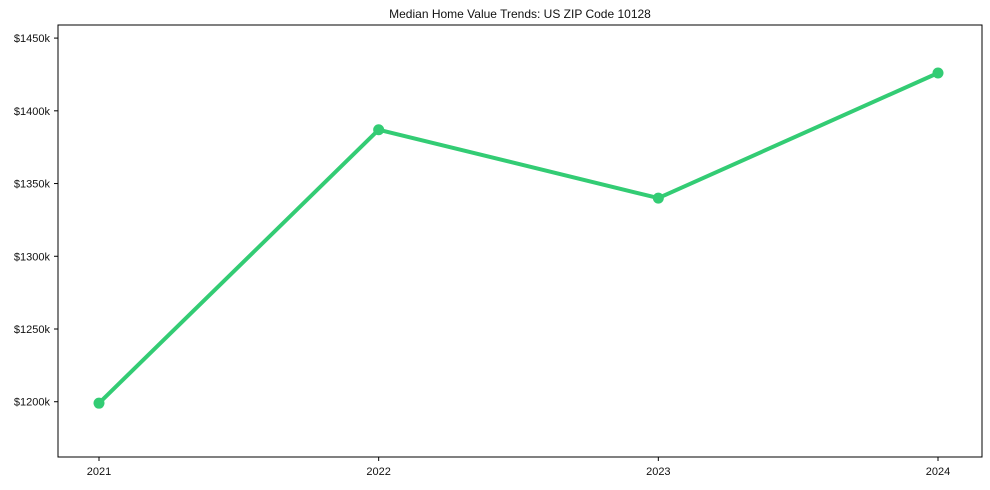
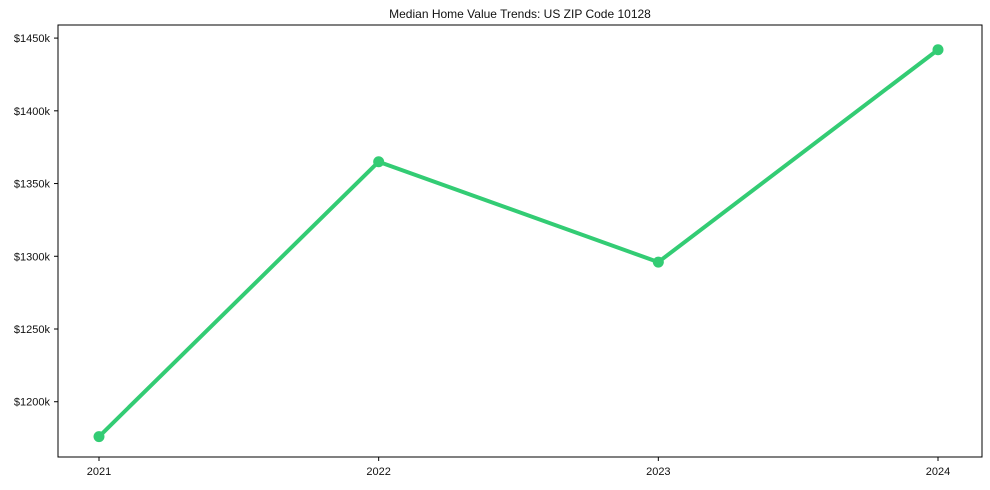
2021: $1199k -> $1176k
2022: $1387k -> $1365k
2023: $1340k -> $1296k
2024: $1426k -> $1442k
